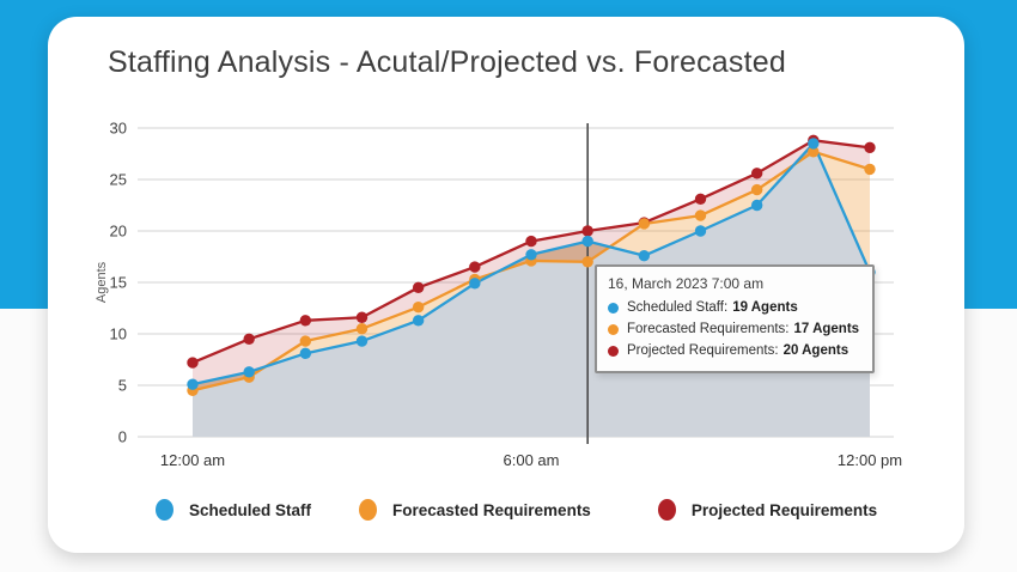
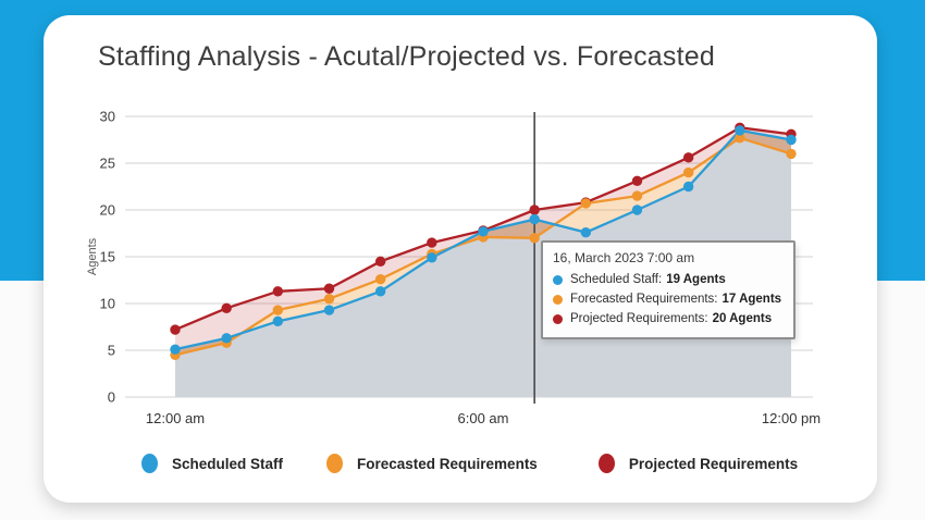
Projected Requirements/6:00 am: 19 -> 18
Scheduled Staff/12:00 pm: 16 -> 28
